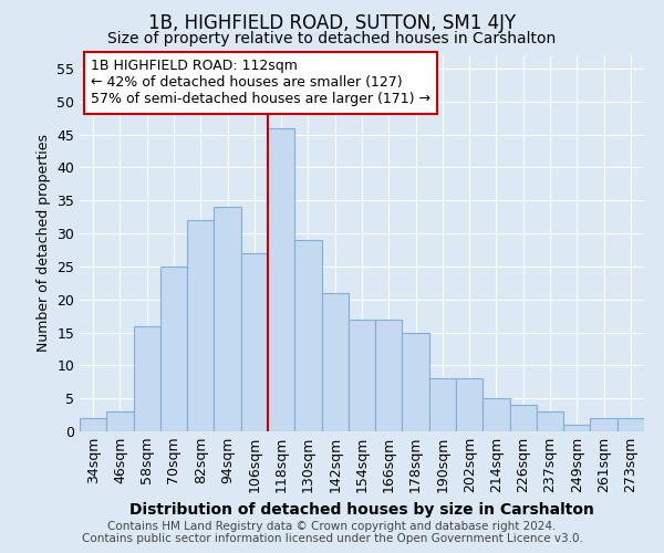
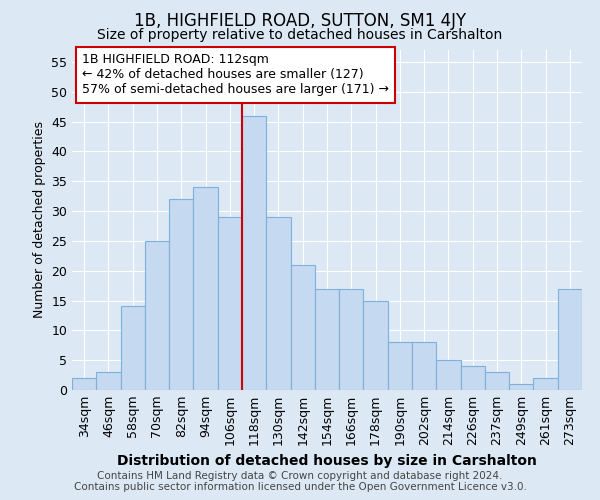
58sqm: 16 -> 14
106sqm: 27 -> 29
273sqm: 2 -> 17
